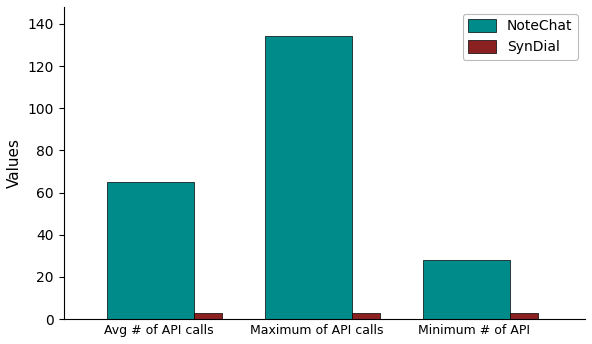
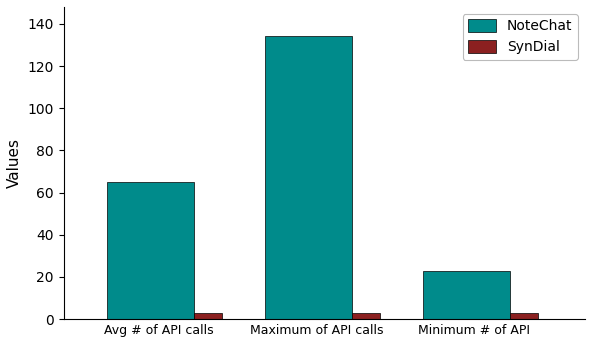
NoteChat/Minimum # of API: 28 -> 23
